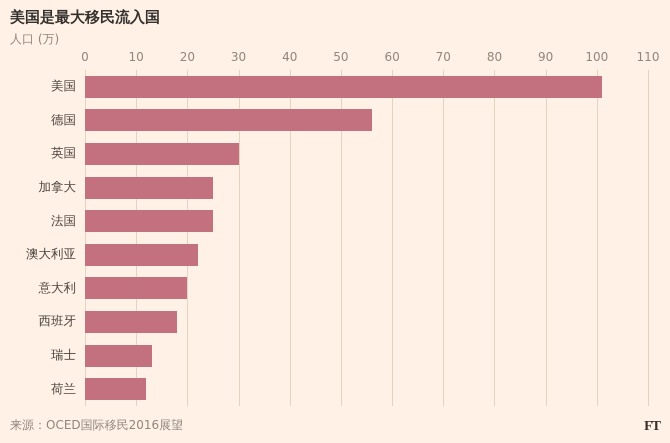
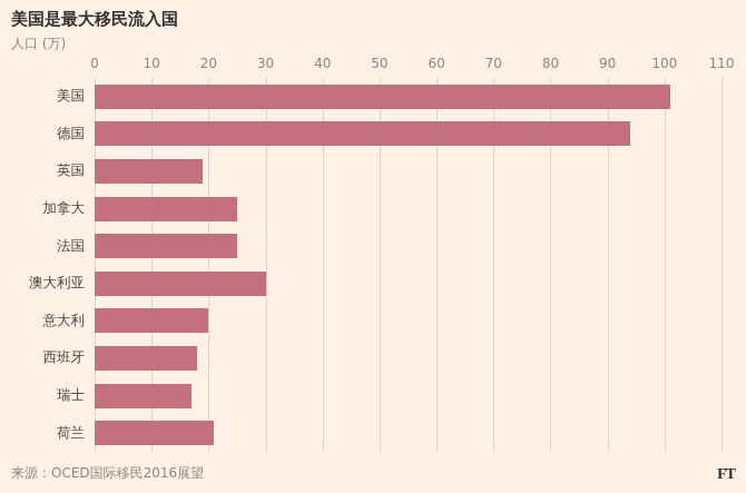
德国: 56 -> 94
英国: 30 -> 19
澳大利亚: 22 -> 30
瑞士: 13 -> 17
荷兰: 12 -> 21
